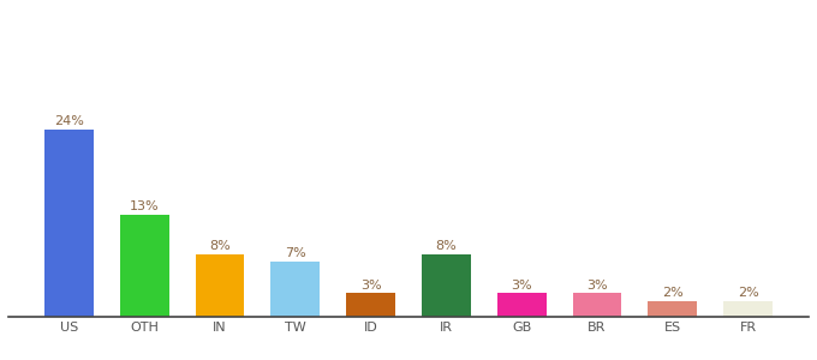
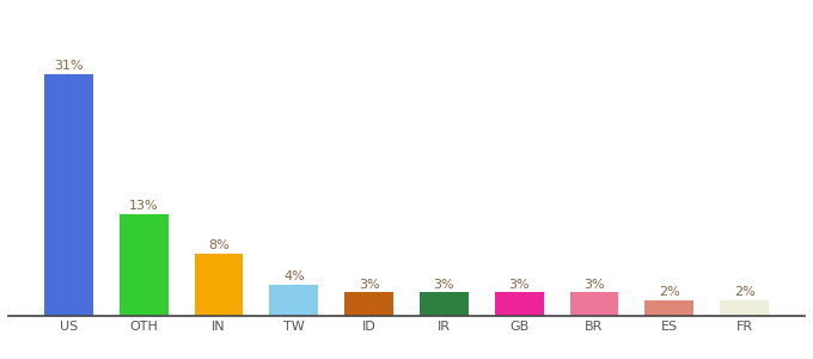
US: 24% -> 31%
TW: 7% -> 4%
IR: 8% -> 3%
